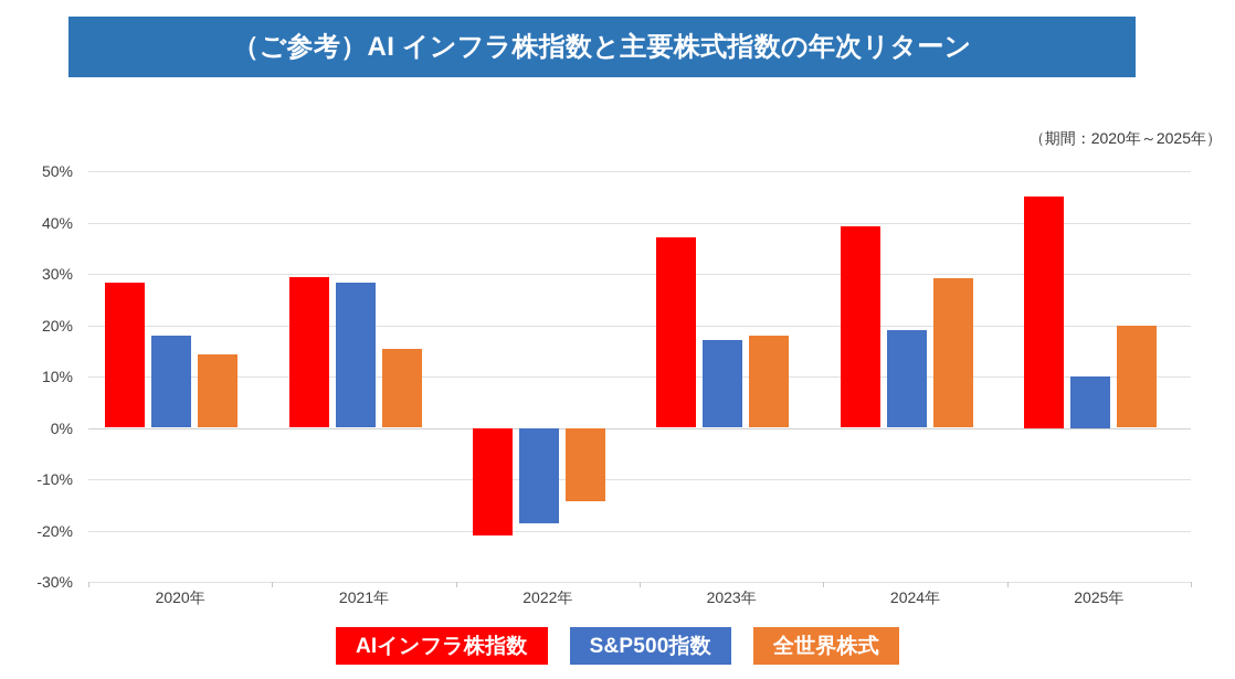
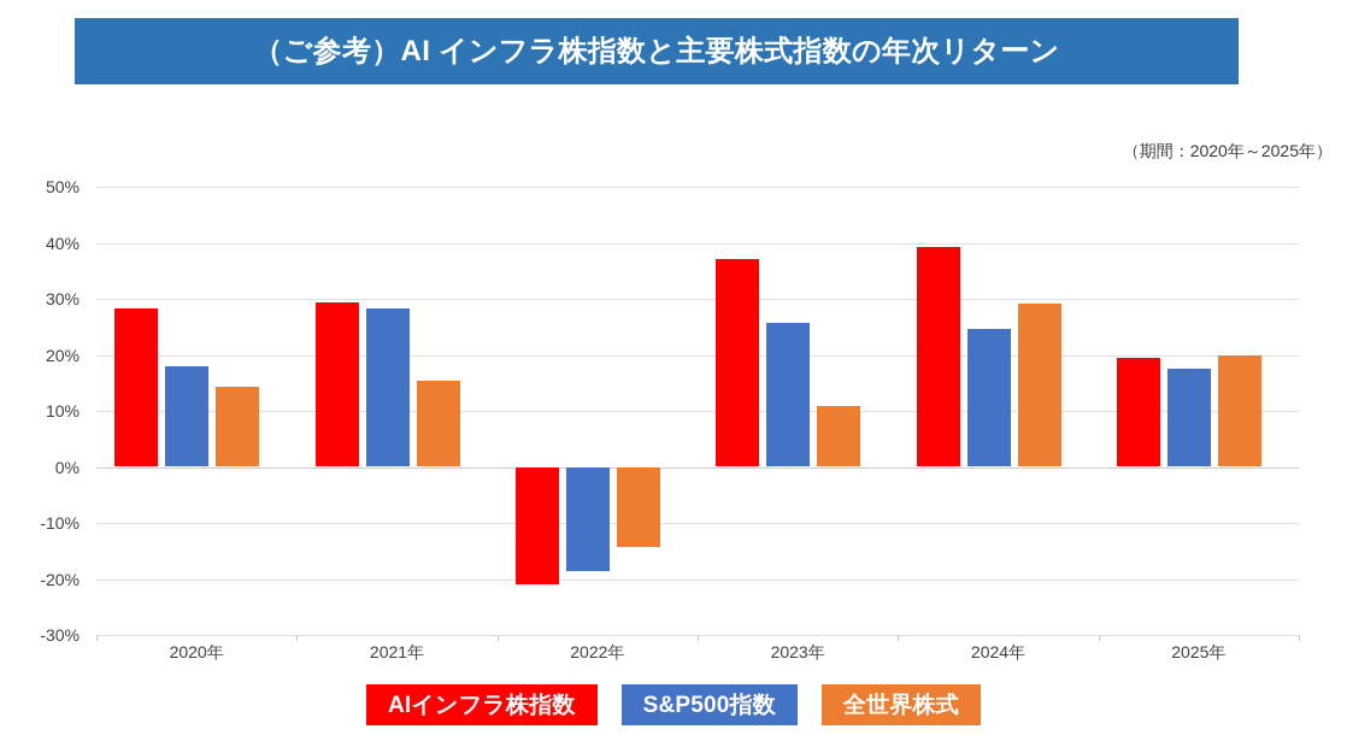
S&P500指数/2023年: 17% -> 26%
全世界株式/2023年: 18% -> 11%
S&P500指数/2024年: 19% -> 25%
AIインフラ株指数/2025年: 45% -> 20%
S&P500指数/2025年: 10% -> 18%
